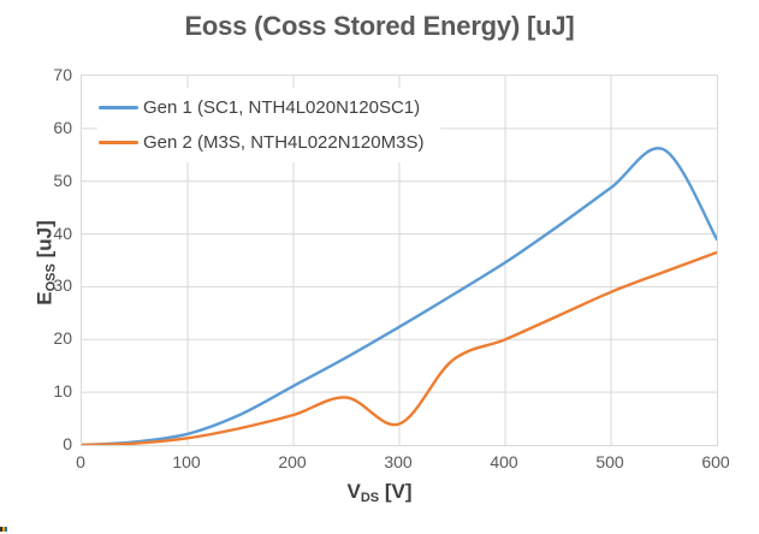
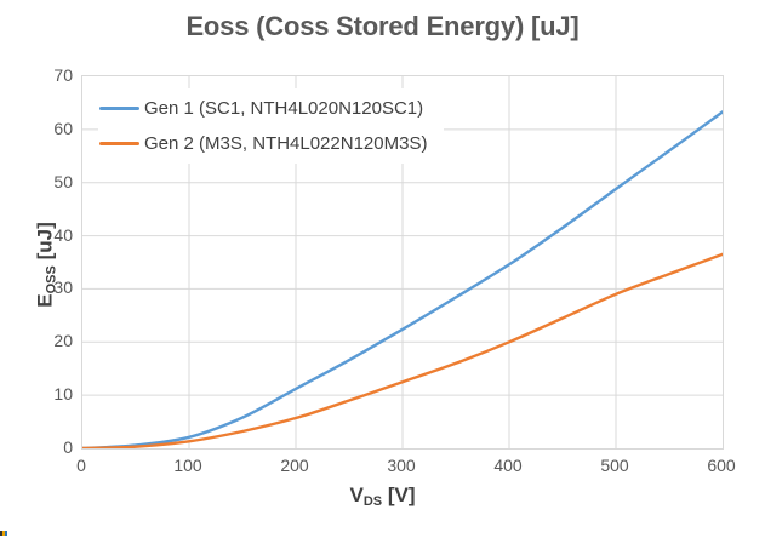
Gen 2 (M3S, NTH4L022N120M3S)/300: 4 -> 12
Gen 1 (SC1, NTH4L020N120SC1)/600: 39 -> 63
